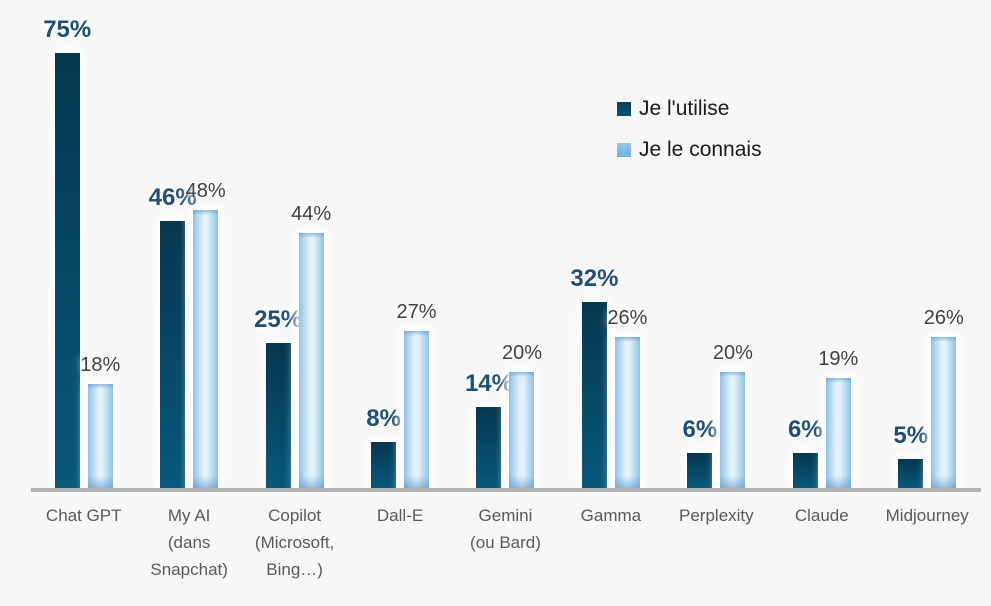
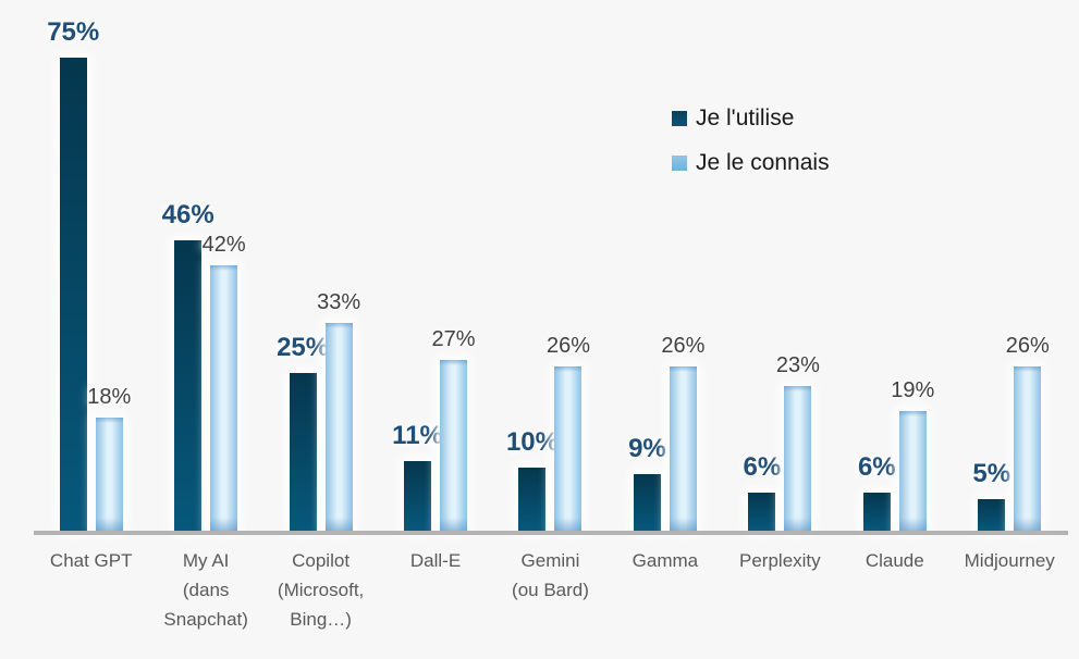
Je le connais/My AI (dans Snapchat): 48% -> 42%
Je le connais/Copilot (Microsoft, Bing…): 44% -> 33%
Je l'utilise/Dall-E: 8% -> 11%
Je l'utilise/Gemini (ou Bard): 14% -> 10%
Je le connais/Gemini (ou Bard): 20% -> 26%
Je l'utilise/Gamma: 32% -> 9%
Je le connais/Perplexity: 20% -> 23%
